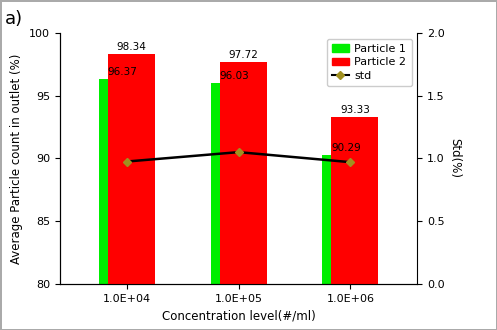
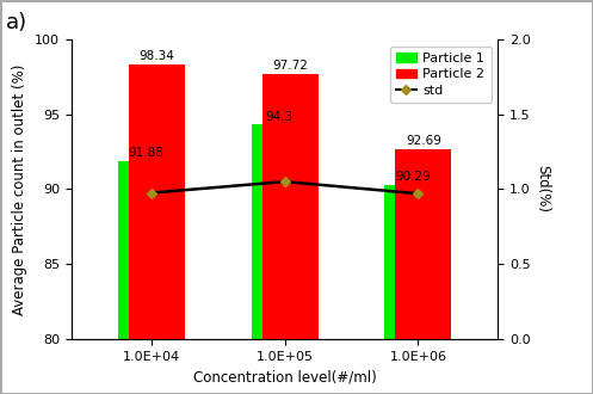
Particle 1/1.0E+04: 96.37 -> 91.88
Particle 1/1.0E+05: 96.03 -> 94.3
Particle 2/1.0E+06: 93.33 -> 92.69
